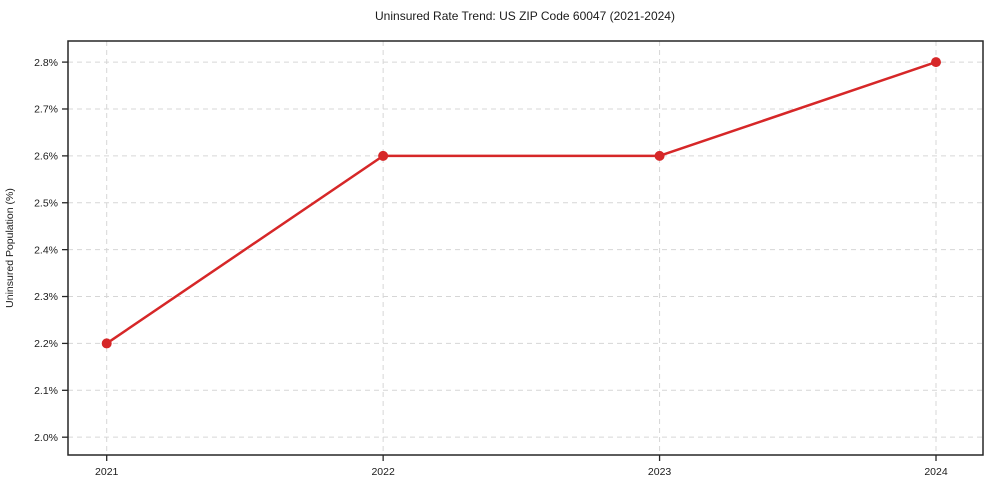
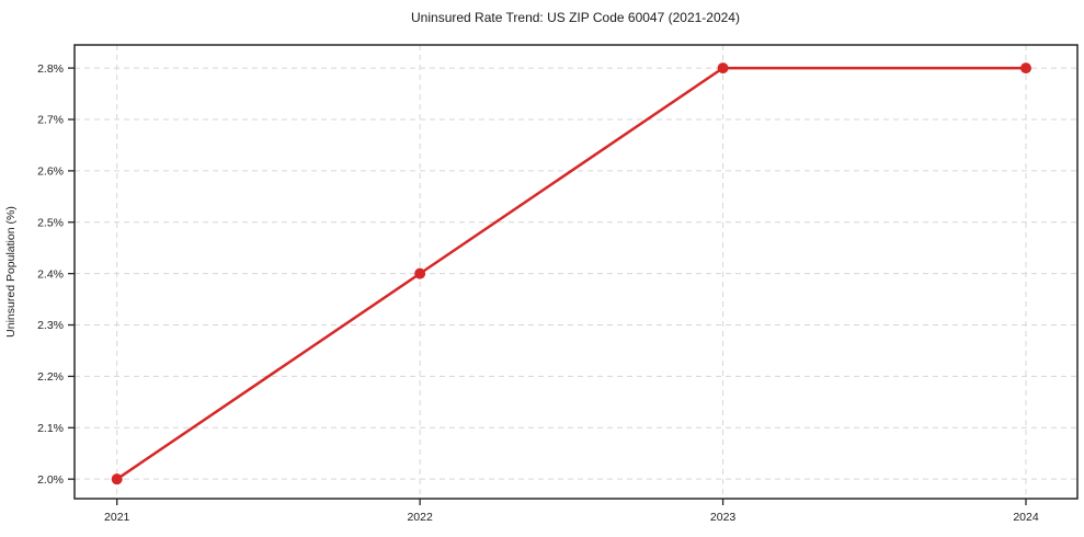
2021: 2.2% -> 2.0%
2022: 2.6% -> 2.4%
2023: 2.6% -> 2.8%
